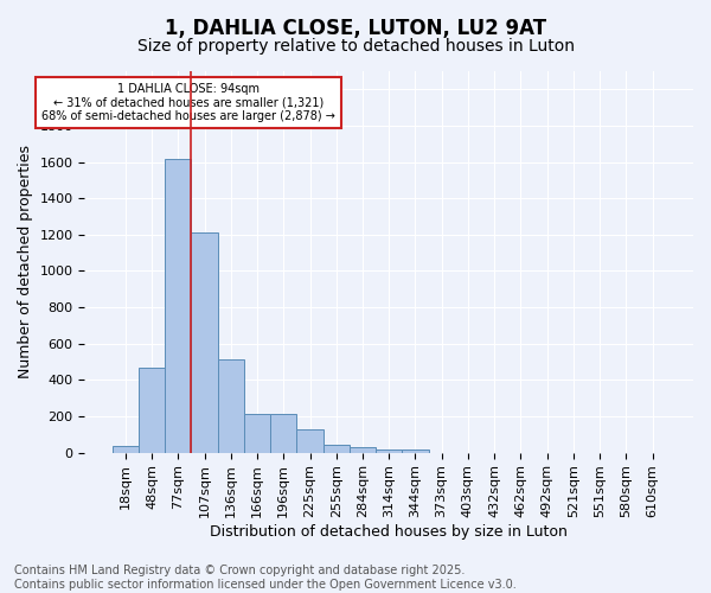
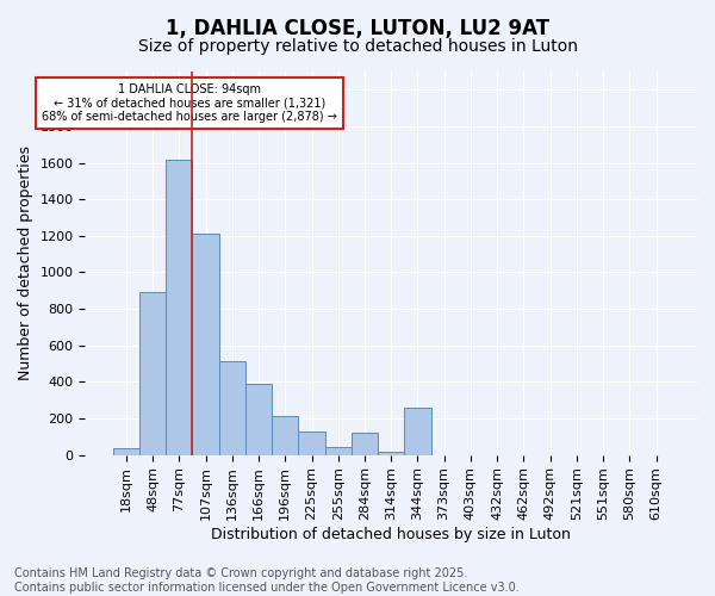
48sqm: 460 -> 890
166sqm: 220 -> 390
284sqm: 30 -> 120
344sqm: 20 -> 260
